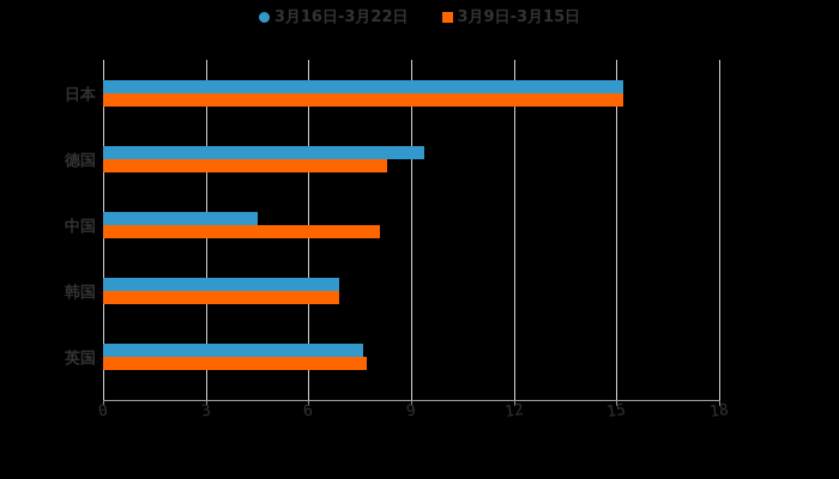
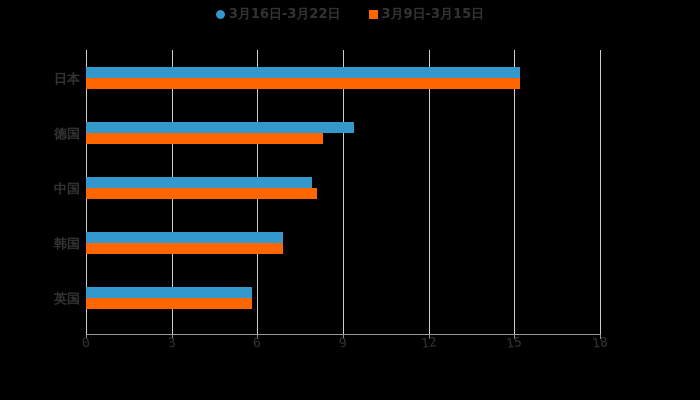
3月16日-3月22日/中国: 4.5 -> 7.9
3月16日-3月22日/英国: 7.6 -> 5.8
3月9日-3月15日/英国: 7.7 -> 5.8
